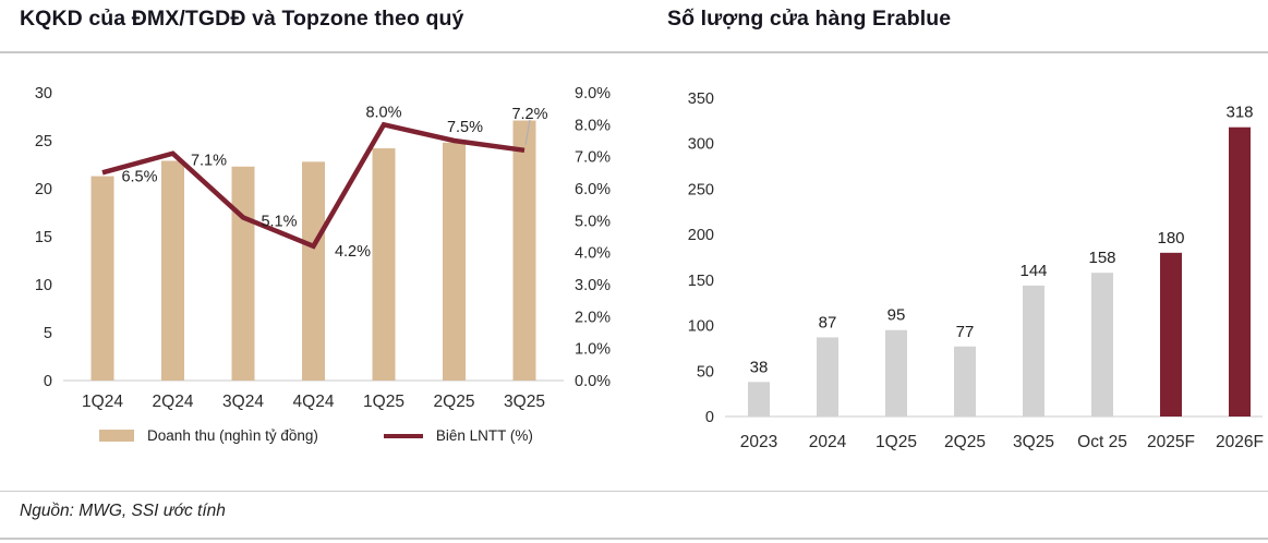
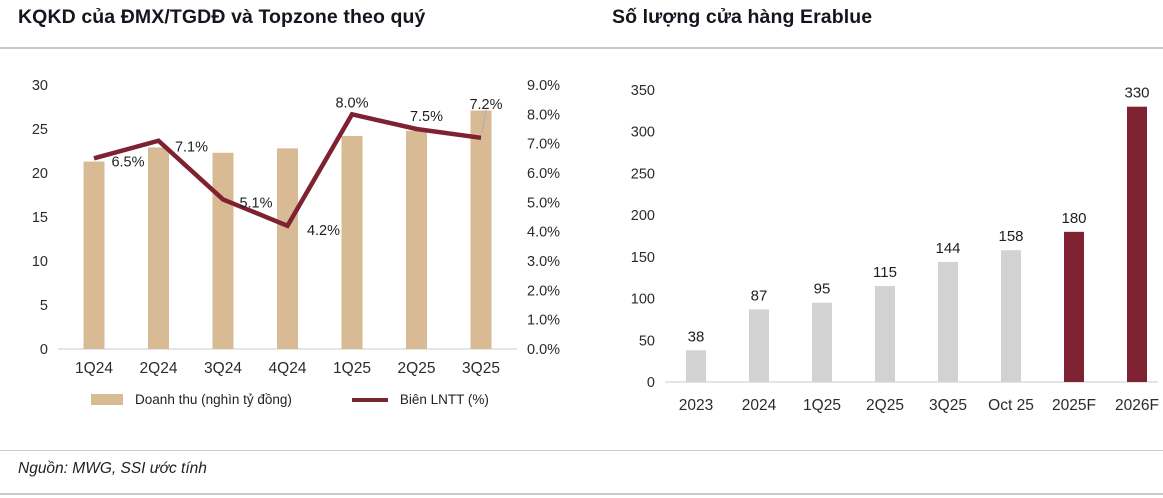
Số lượng cửa hàng Erablue/2Q25: 77 -> 115
Số lượng cửa hàng Erablue/2026F: 318 -> 330
